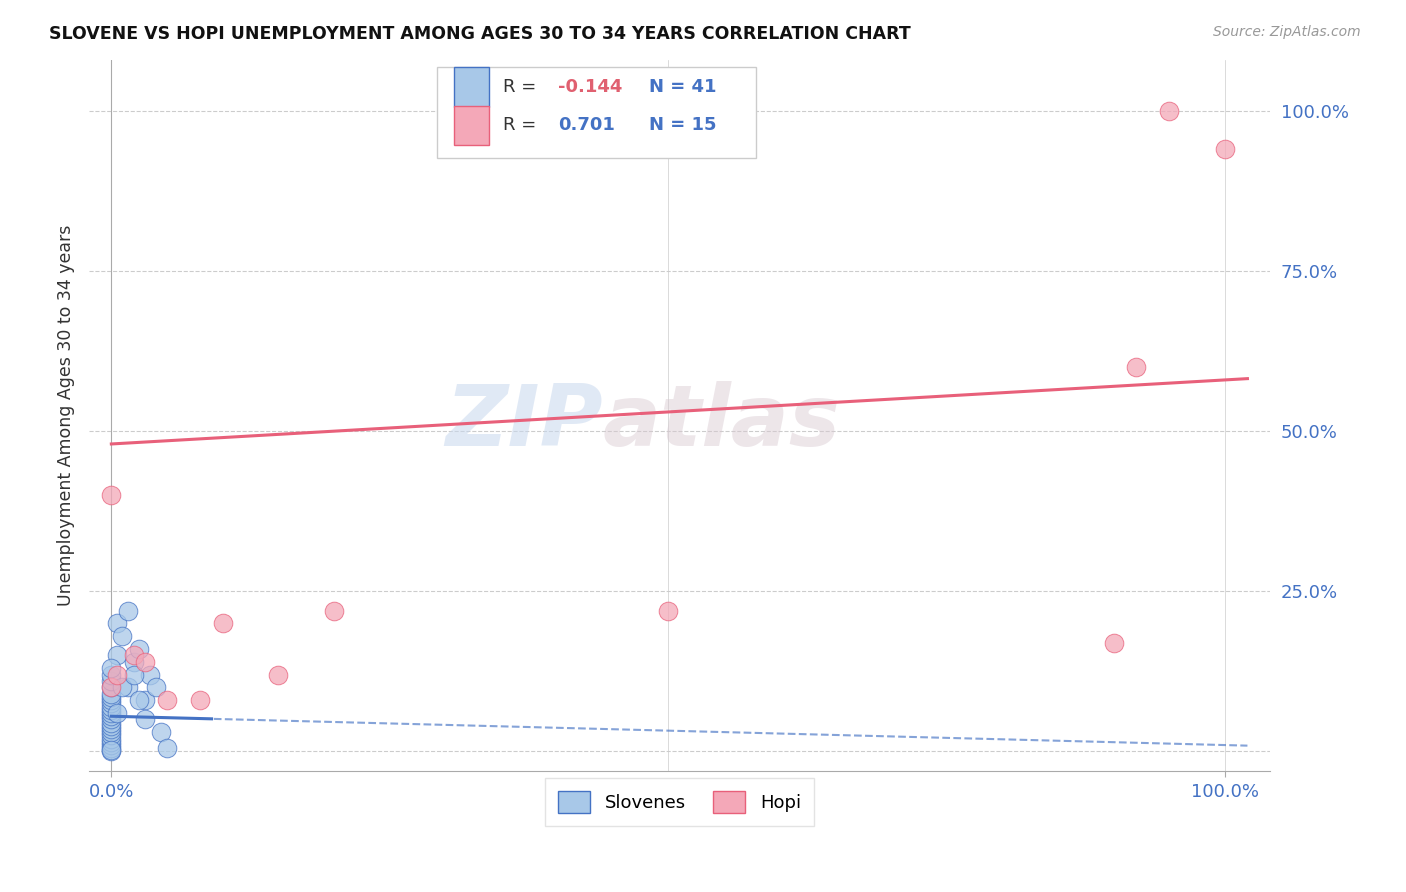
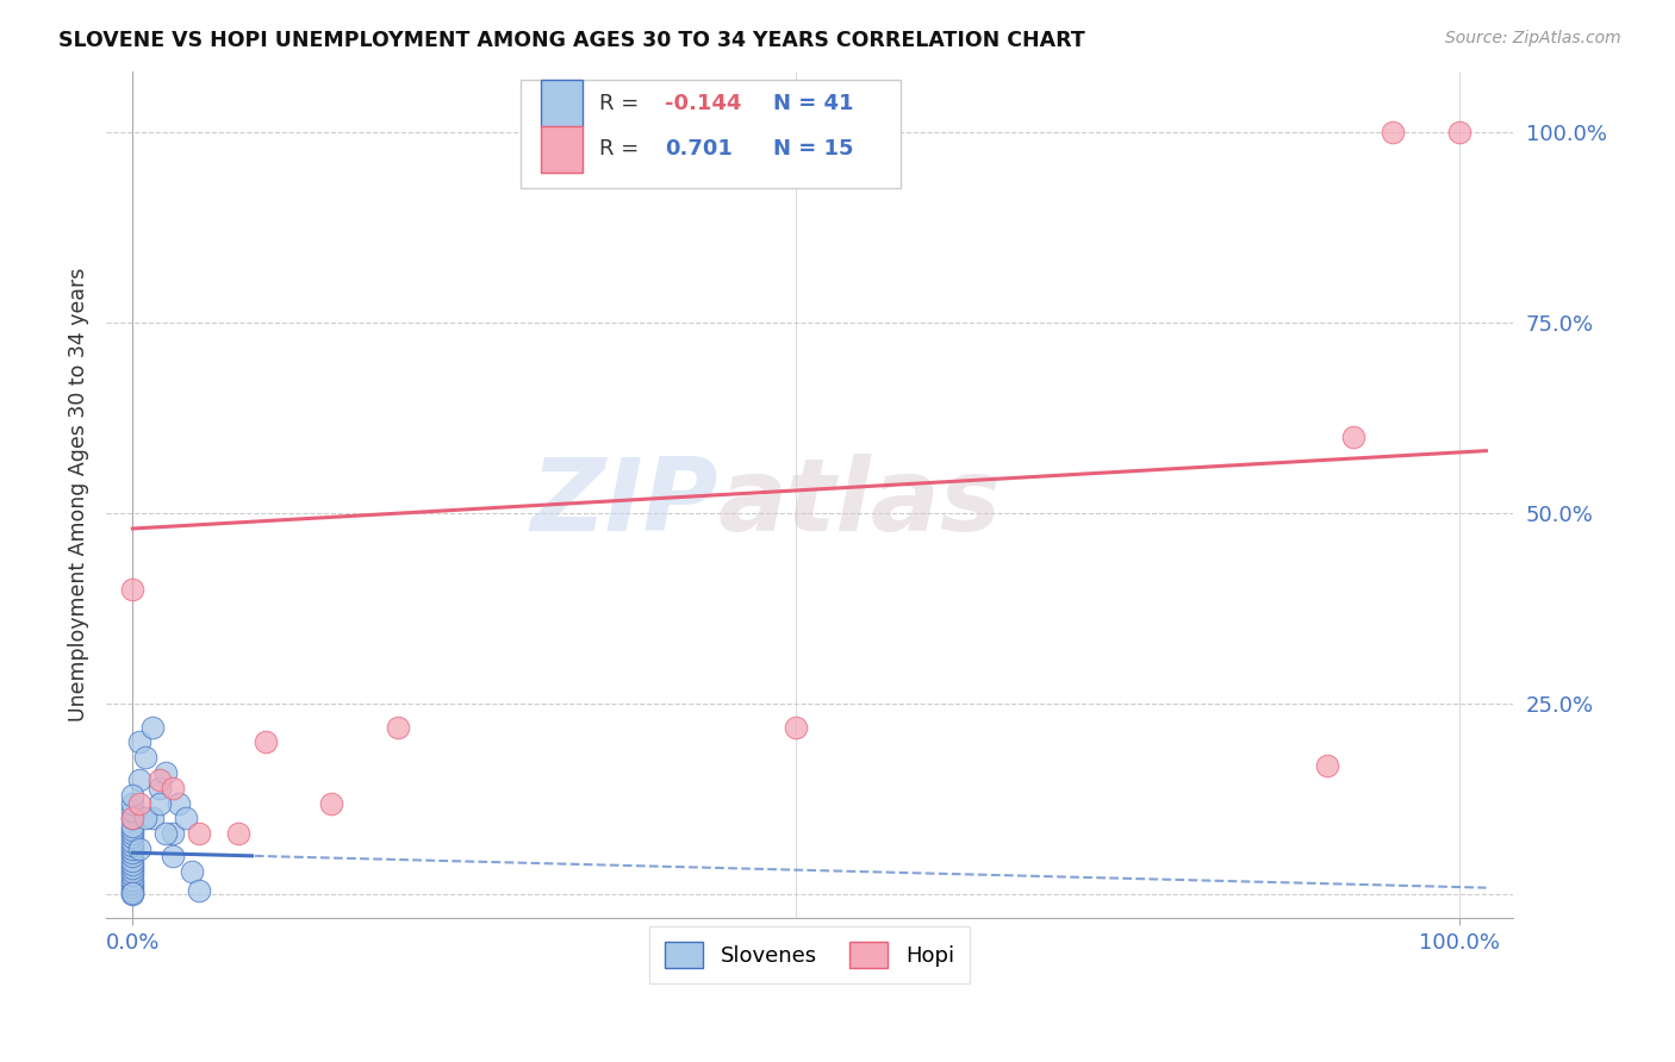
Hopi/100.0%: 94% -> 100%
